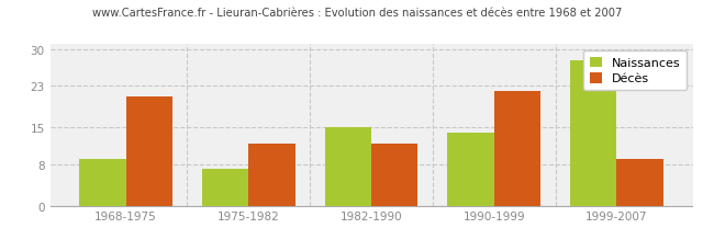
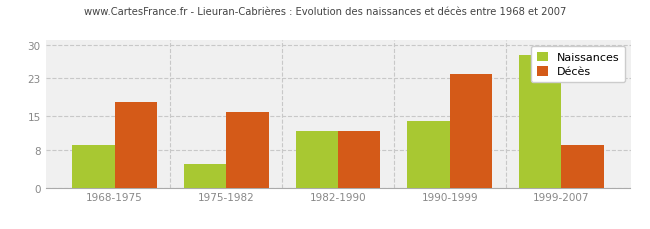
Décès/1968-1975: 21 -> 18
Naissances/1975-1982: 7 -> 5
Décès/1975-1982: 12 -> 16
Naissances/1982-1990: 15 -> 12
Décès/1990-1999: 22 -> 24
